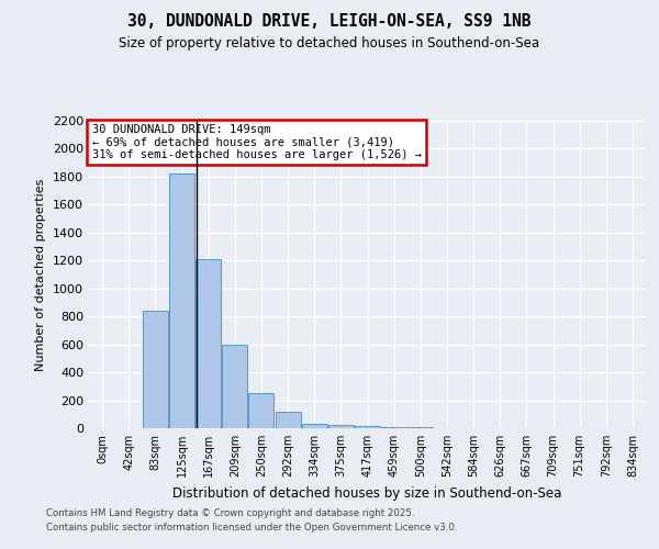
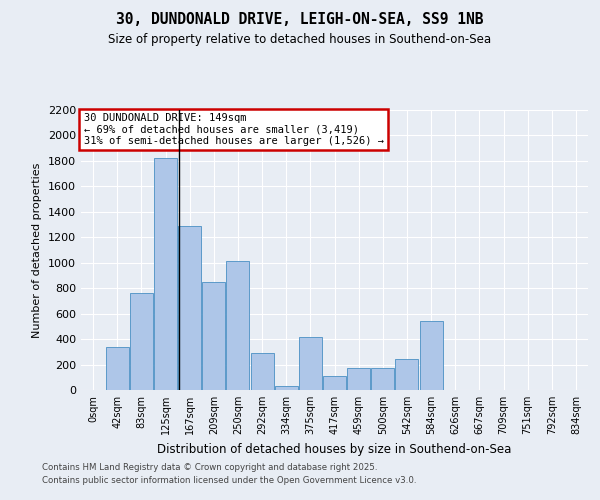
42sqm: 0 -> 340
83sqm: 840 -> 760
167sqm: 1210 -> 1290
209sqm: 600 -> 850
250sqm: 260 -> 1010
292sqm: 120 -> 290
375sqm: 20 -> 420
417sqm: 20 -> 110
459sqm: 0 -> 170
500sqm: 10 -> 170
542sqm: 0 -> 240
584sqm: 0 -> 540
